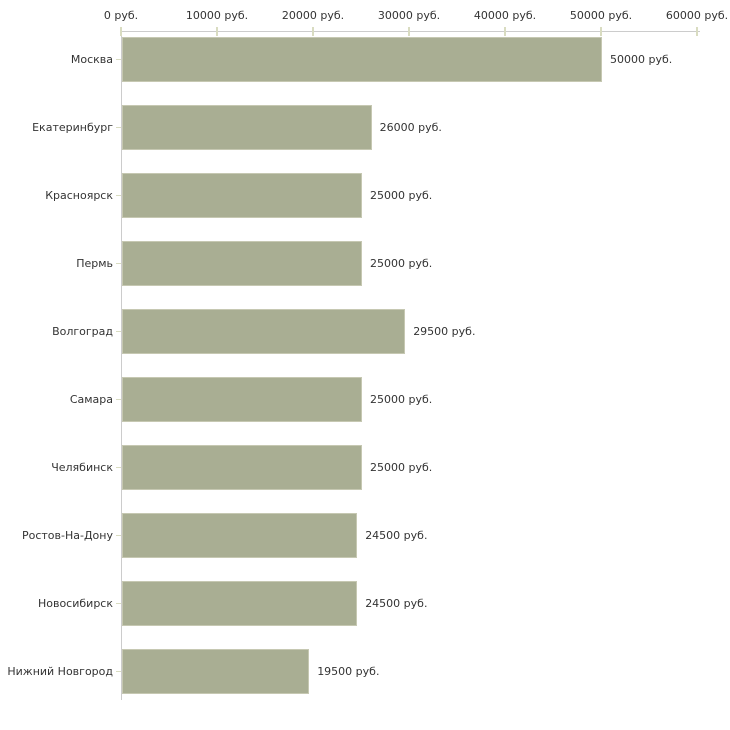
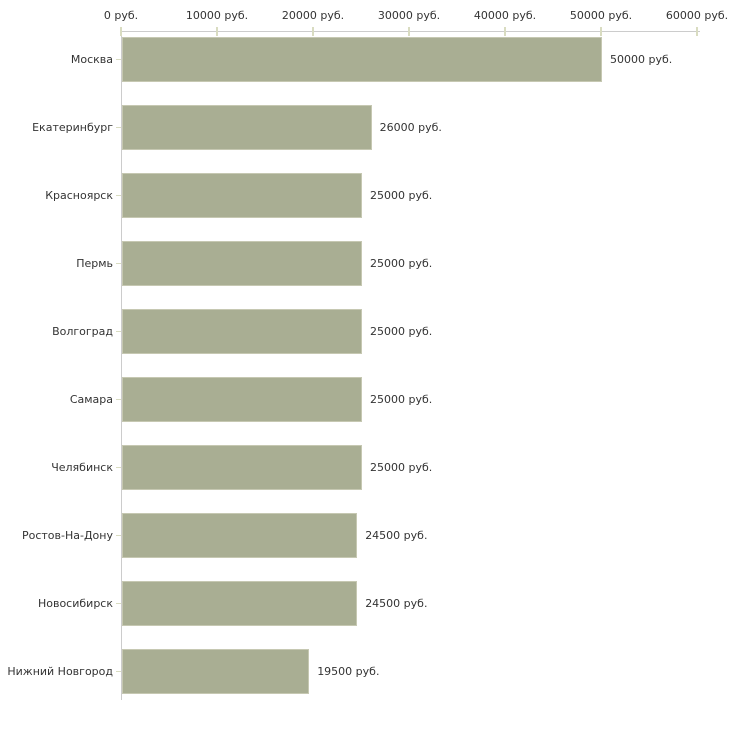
Волгоград: 29500 -> 25000
